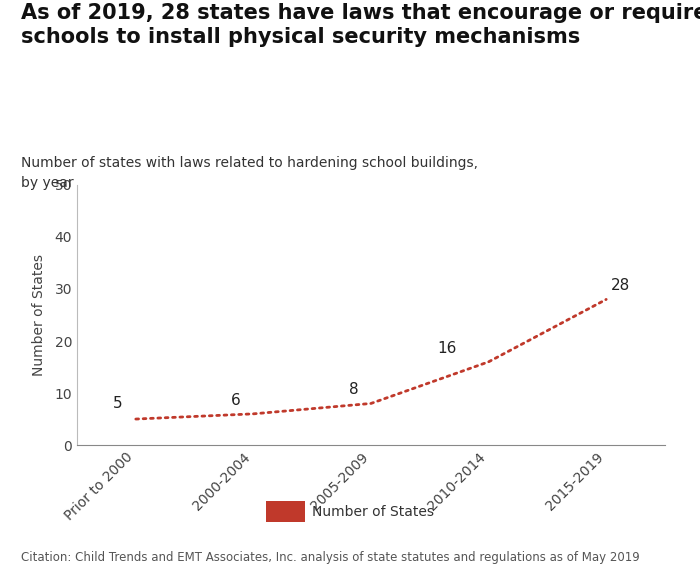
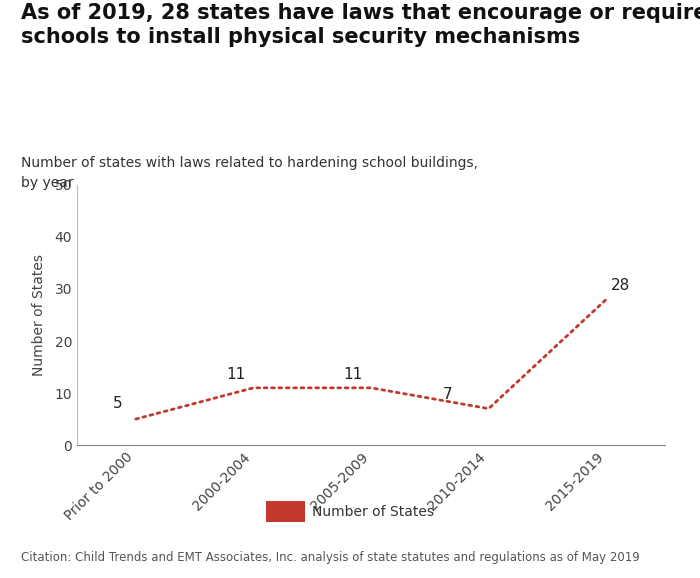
2000-2004: 6 -> 11
2005-2009: 8 -> 11
2010-2014: 16 -> 7
